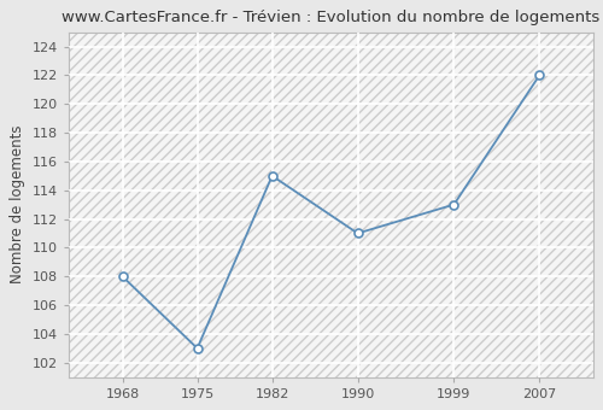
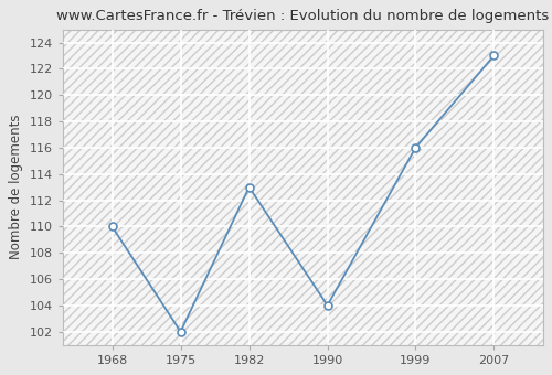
1968: 108 -> 110
1975: 103 -> 102
1982: 115 -> 113
1990: 111 -> 104
1999: 113 -> 116
2007: 122 -> 123
